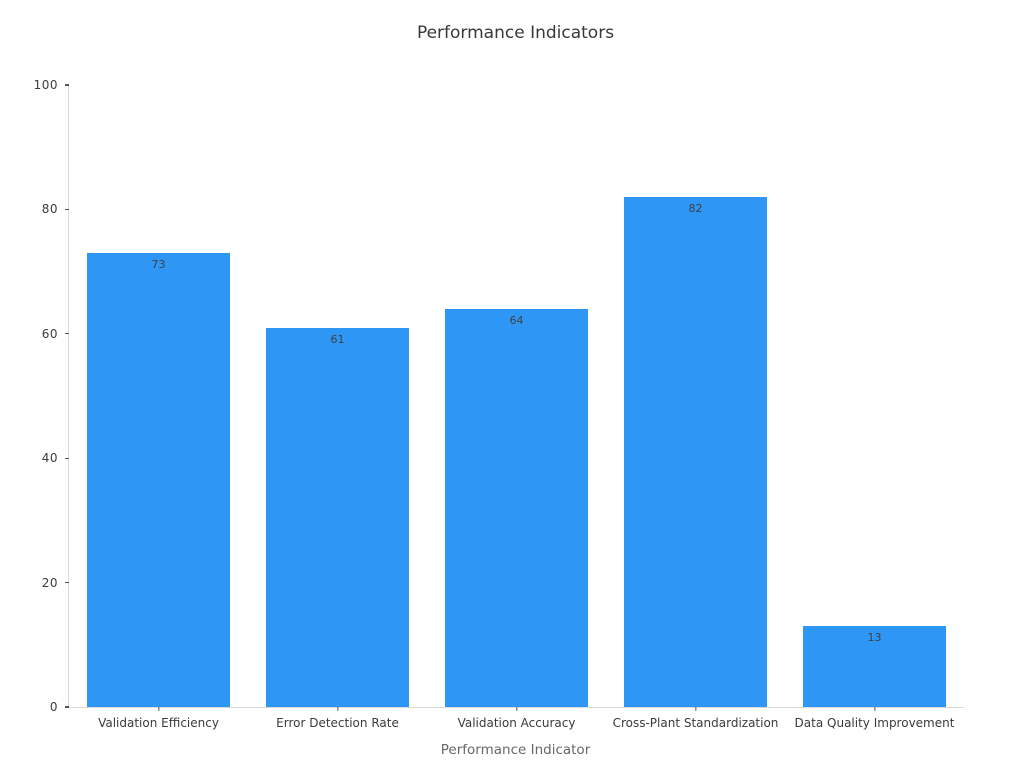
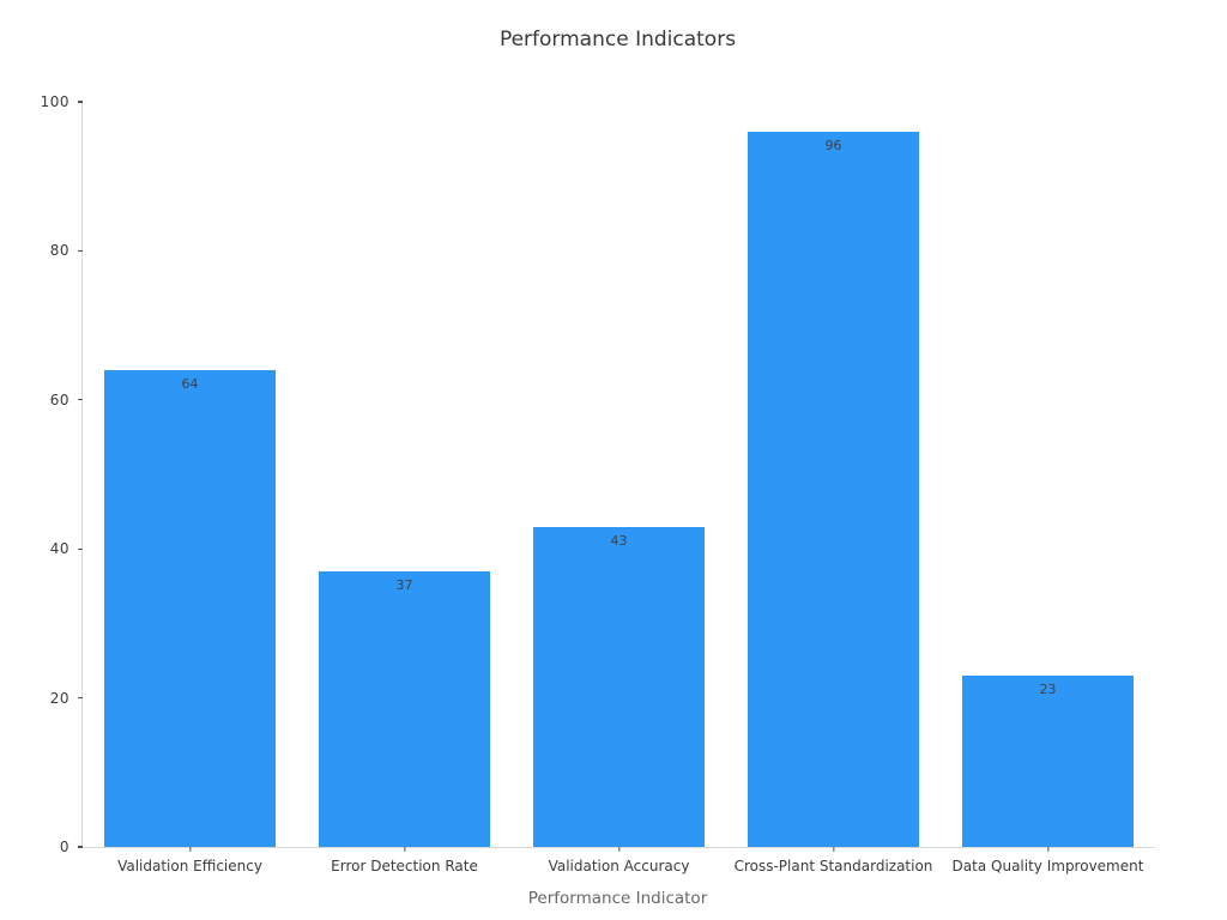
Validation Efficiency: 73 -> 64
Error Detection Rate: 61 -> 37
Validation Accuracy: 64 -> 43
Cross-Plant Standardization: 82 -> 96
Data Quality Improvement: 13 -> 23
